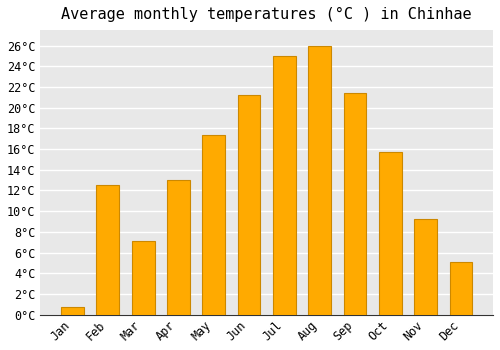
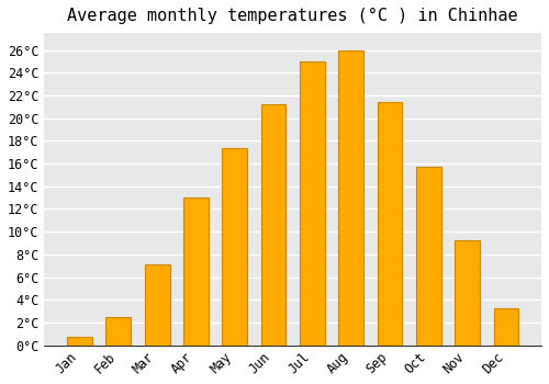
Feb: 12.5°C -> 2.5°C
Dec: 5.1°C -> 3.2°C
